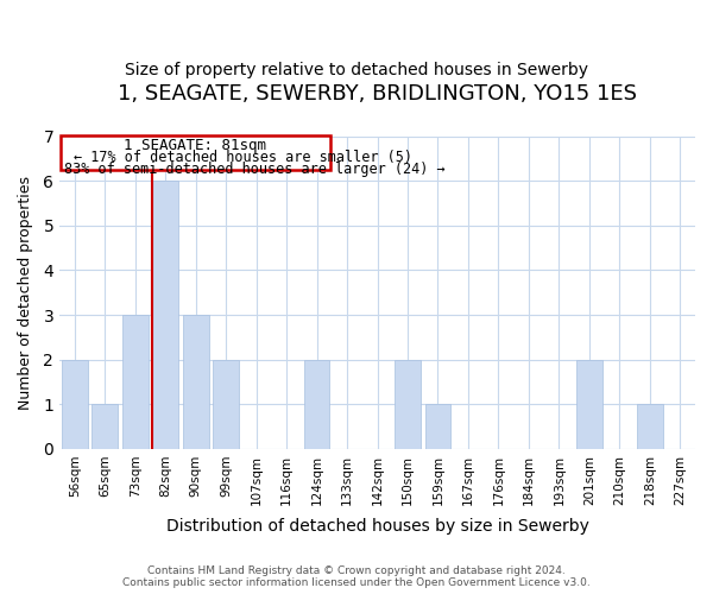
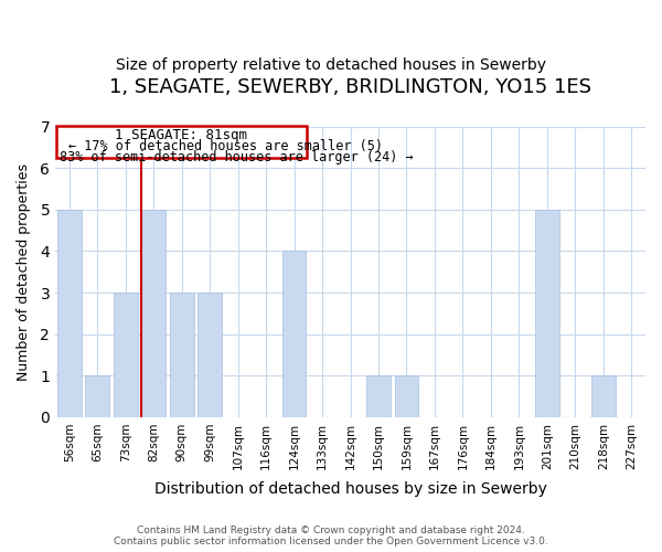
56sqm: 2 -> 5
82sqm: 6 -> 5
99sqm: 2 -> 3
124sqm: 2 -> 4
150sqm: 2 -> 1
201sqm: 2 -> 5
